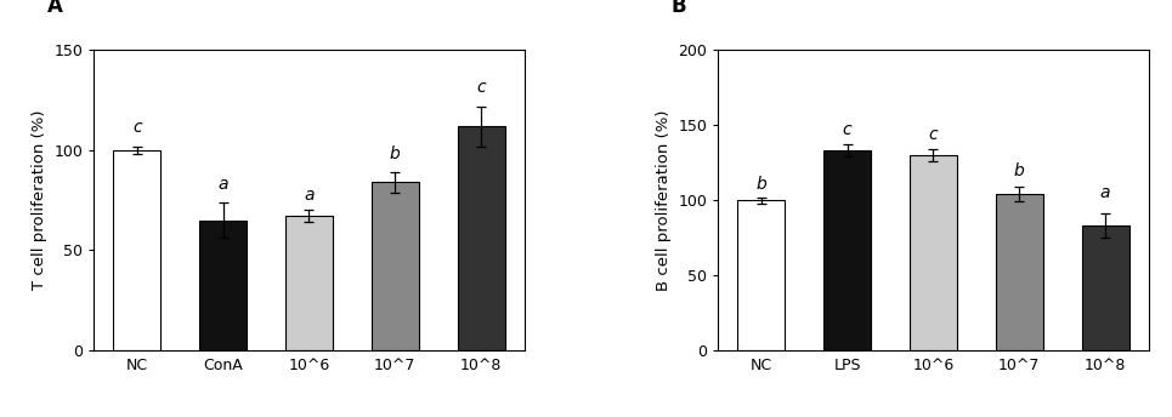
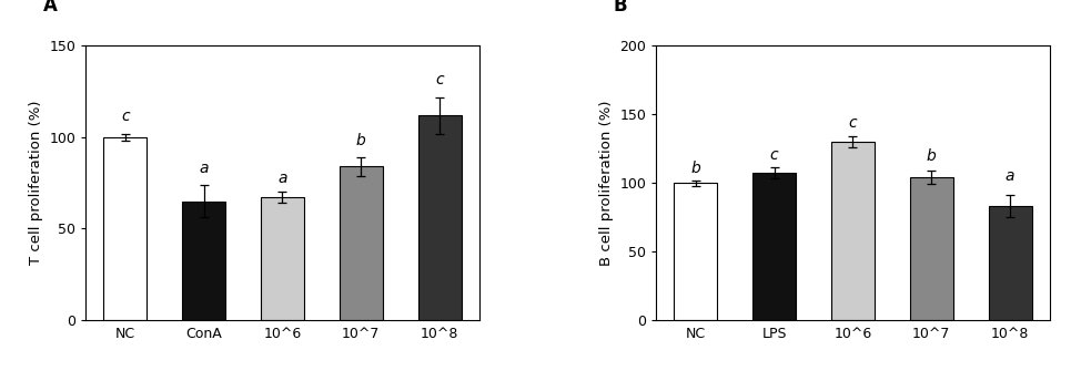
LPS: 133 -> 107
